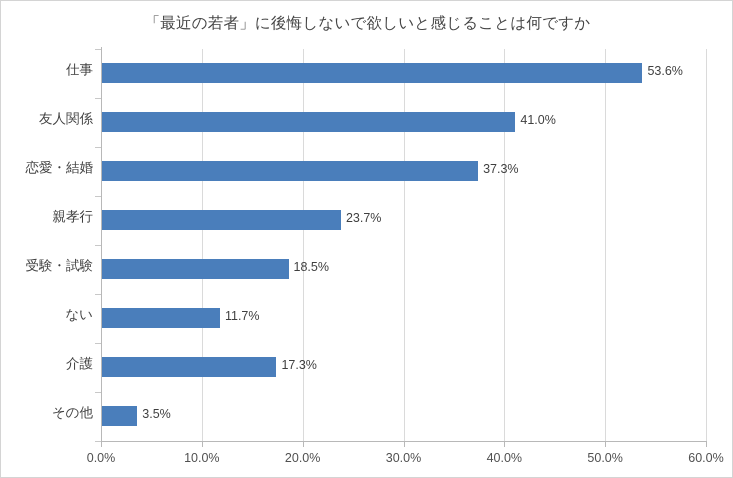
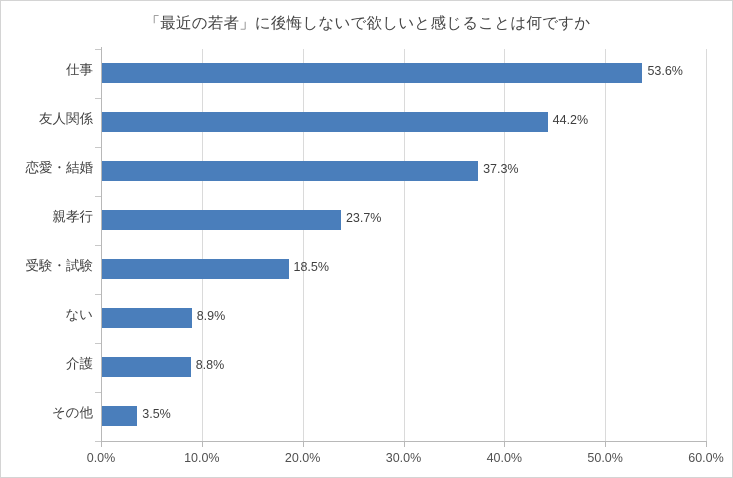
友人関係: 41.0% -> 44.2%
ない: 11.7% -> 8.9%
介護: 17.3% -> 8.8%
